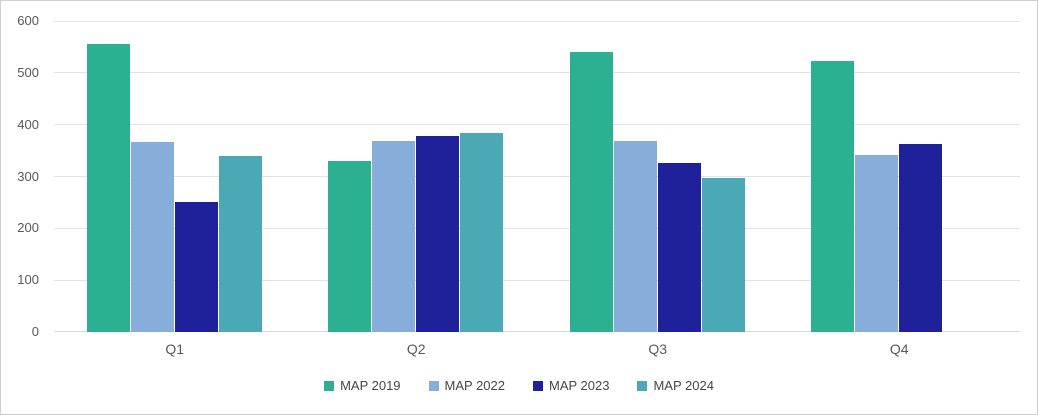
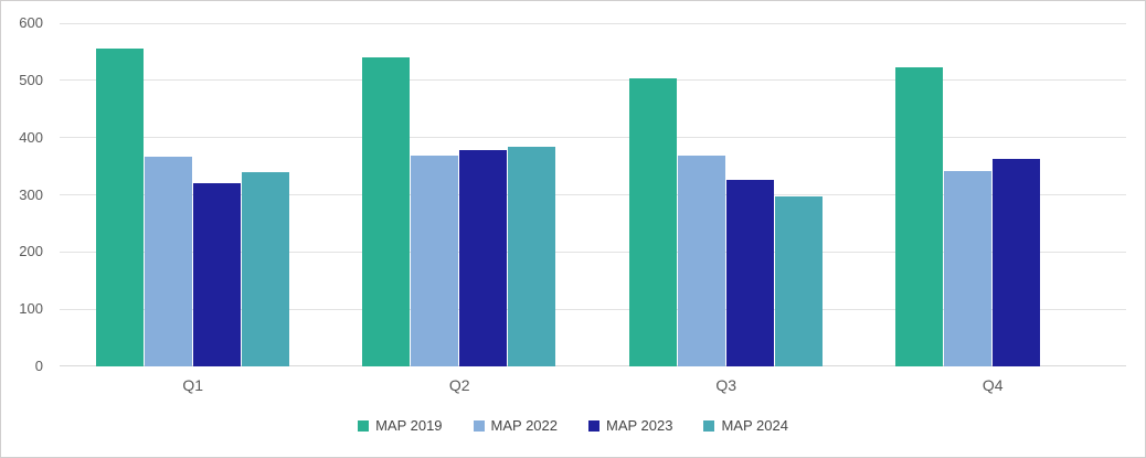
MAP 2023/Q1: 250 -> 320
MAP 2019/Q2: 330 -> 540
MAP 2019/Q3: 540 -> 500
